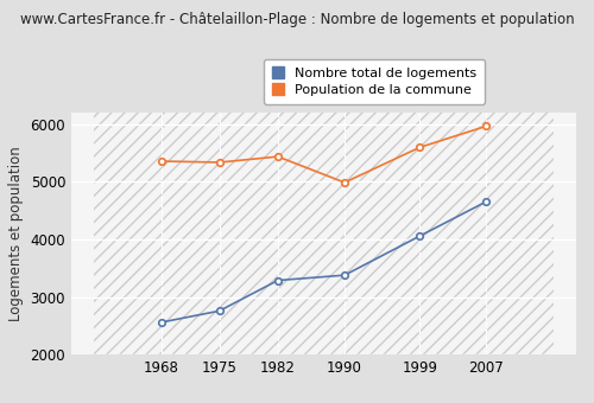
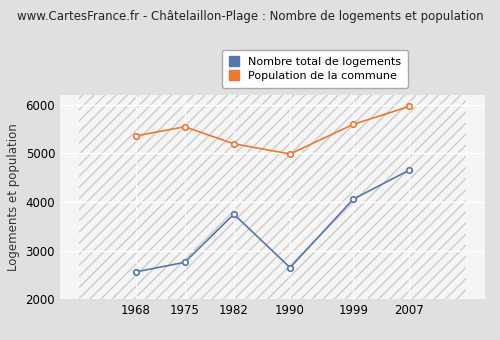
Population de la commune/1975: 5340 -> 5550
Nombre total de logements/1982: 3290 -> 3750
Population de la commune/1982: 5440 -> 5200
Nombre total de logements/1990: 3380 -> 2650
